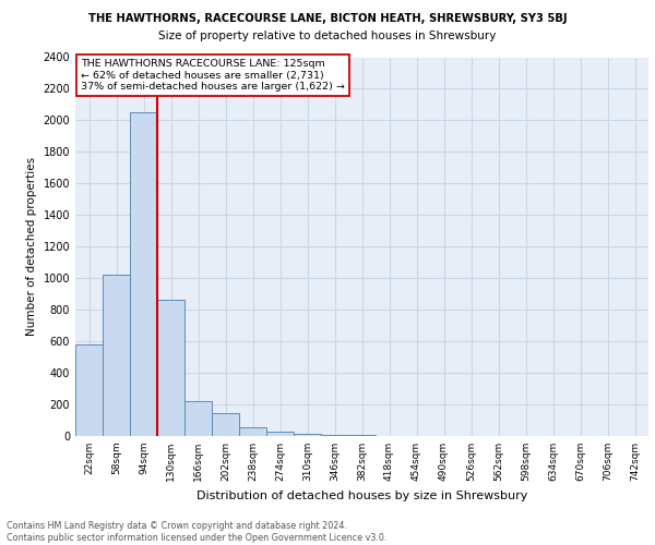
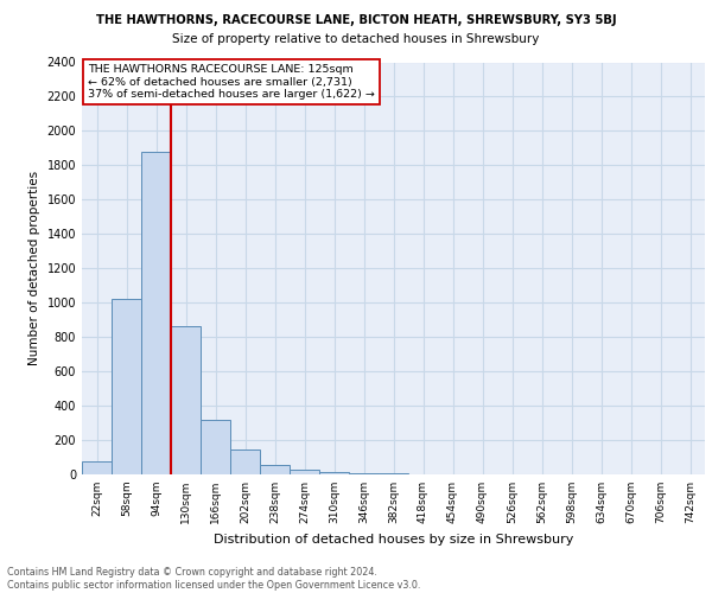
22sqm: 580 -> 80
94sqm: 2050 -> 1880
166sqm: 220 -> 320
